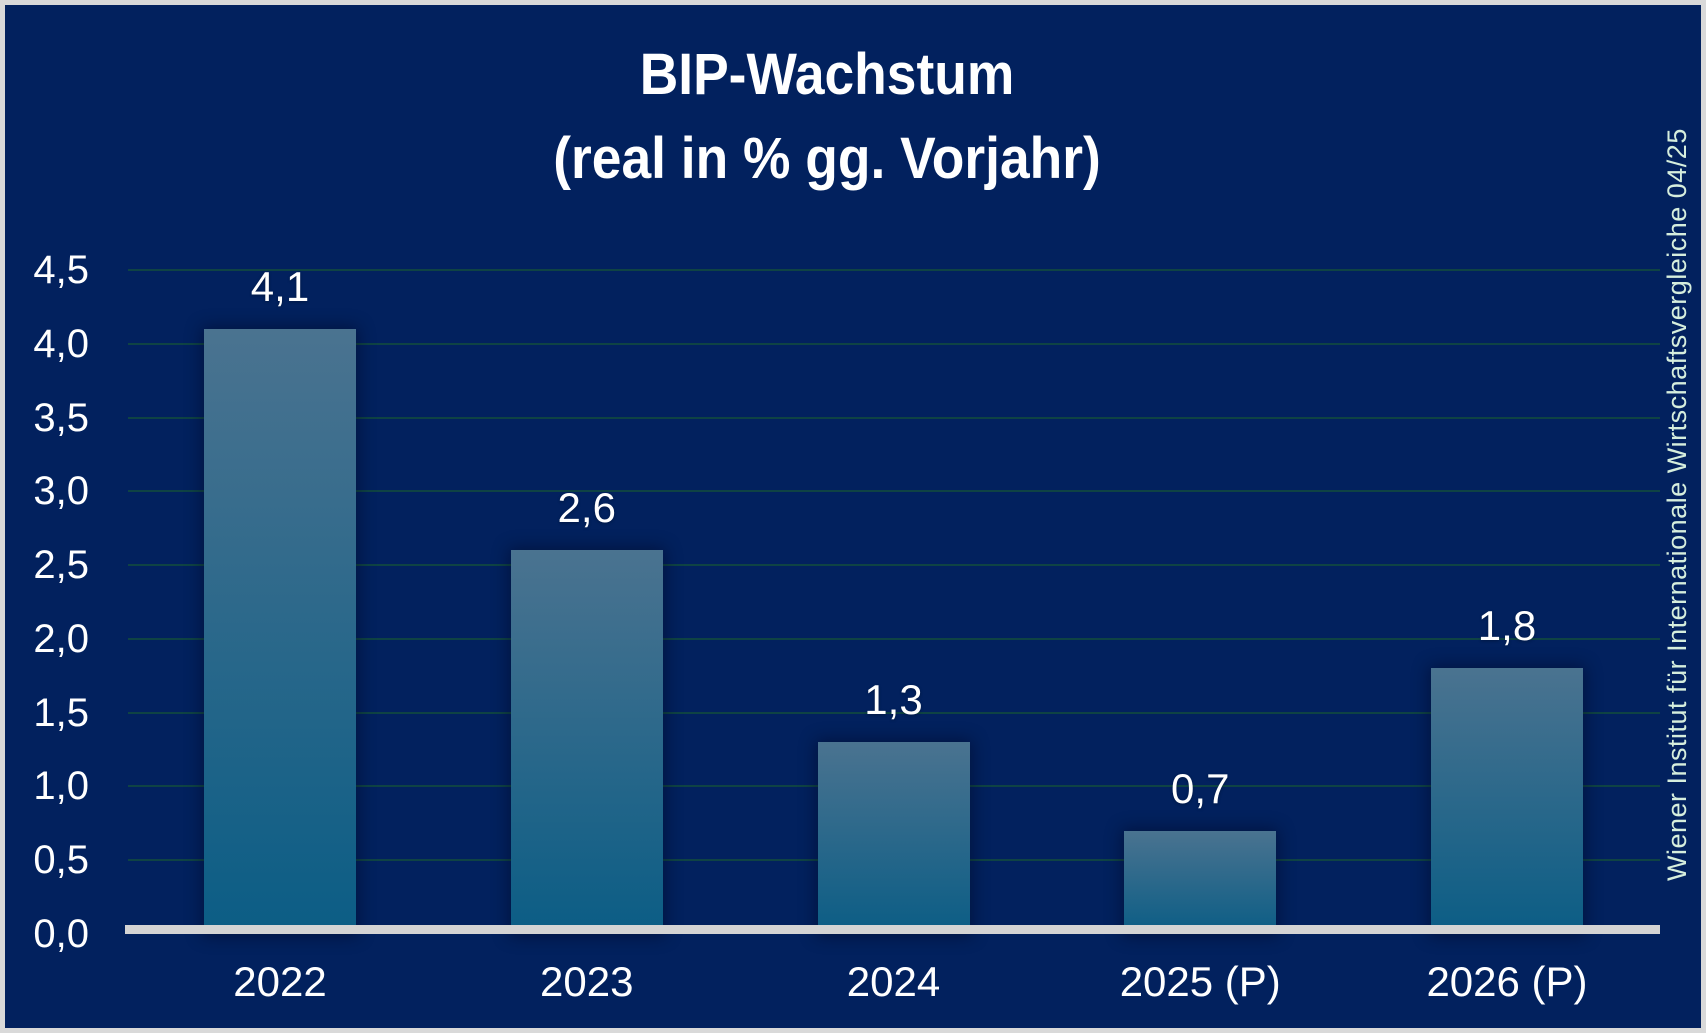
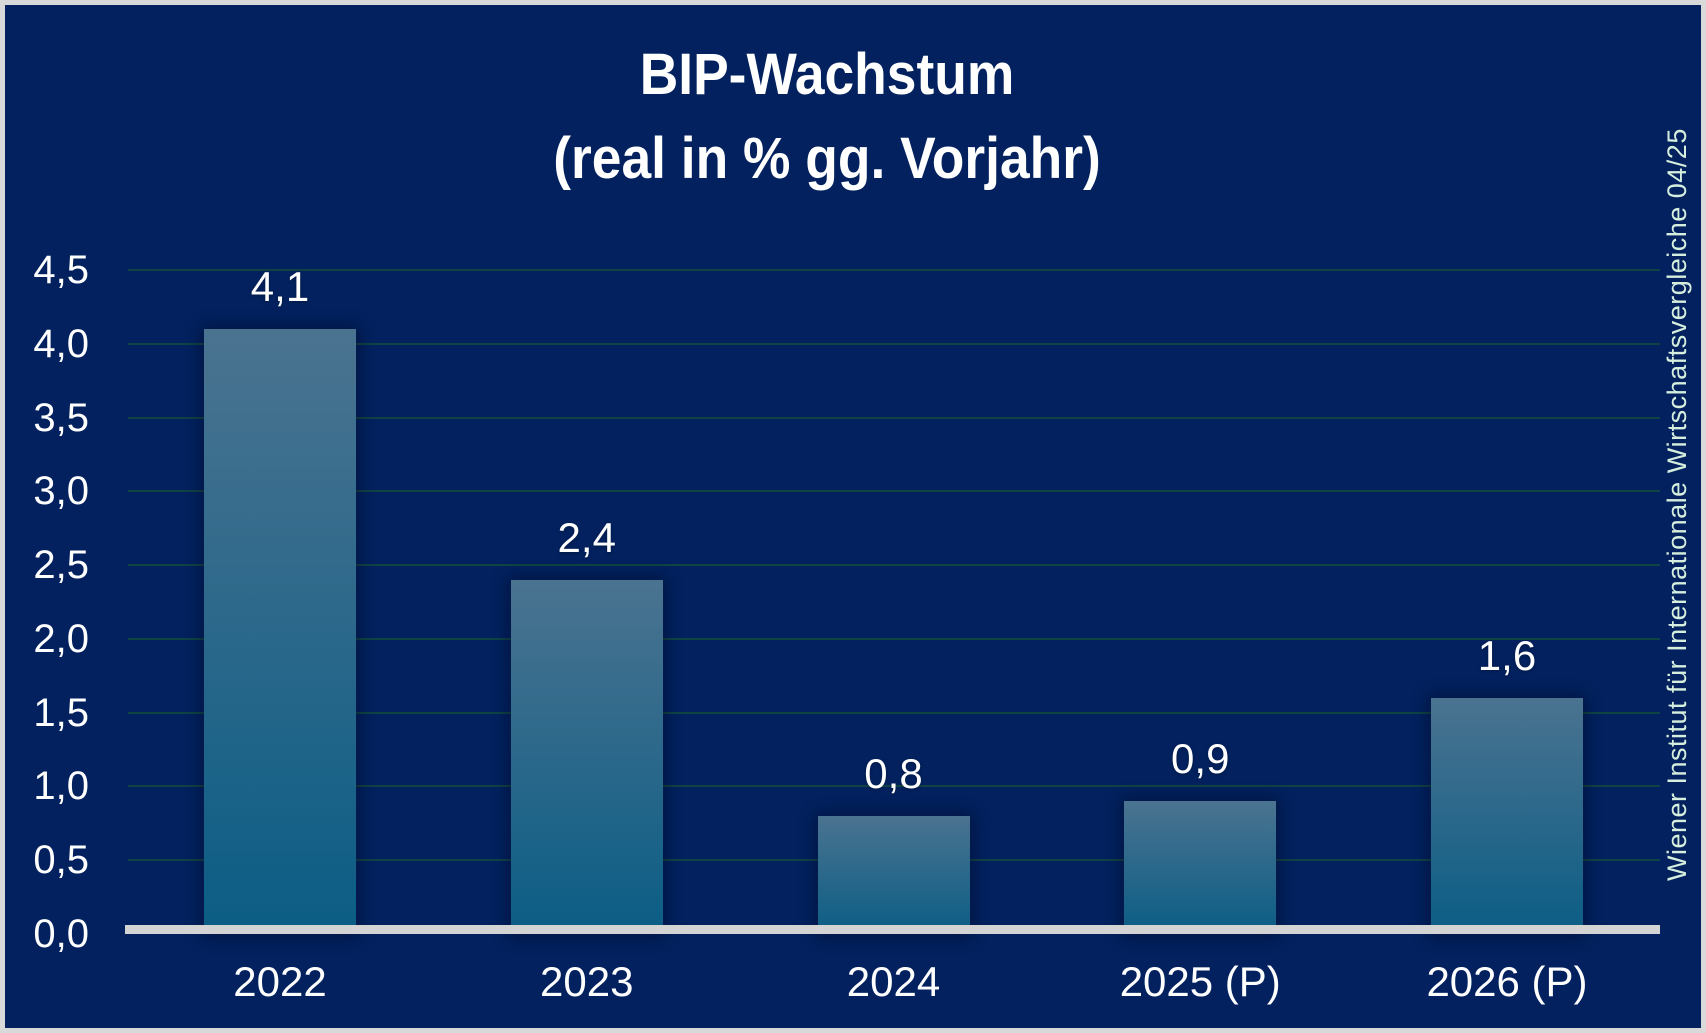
2023: 2,6 -> 2,4
2024: 1,3 -> 0,8
2025 (P): 0,7 -> 0,9
2026 (P): 1,8 -> 1,6
